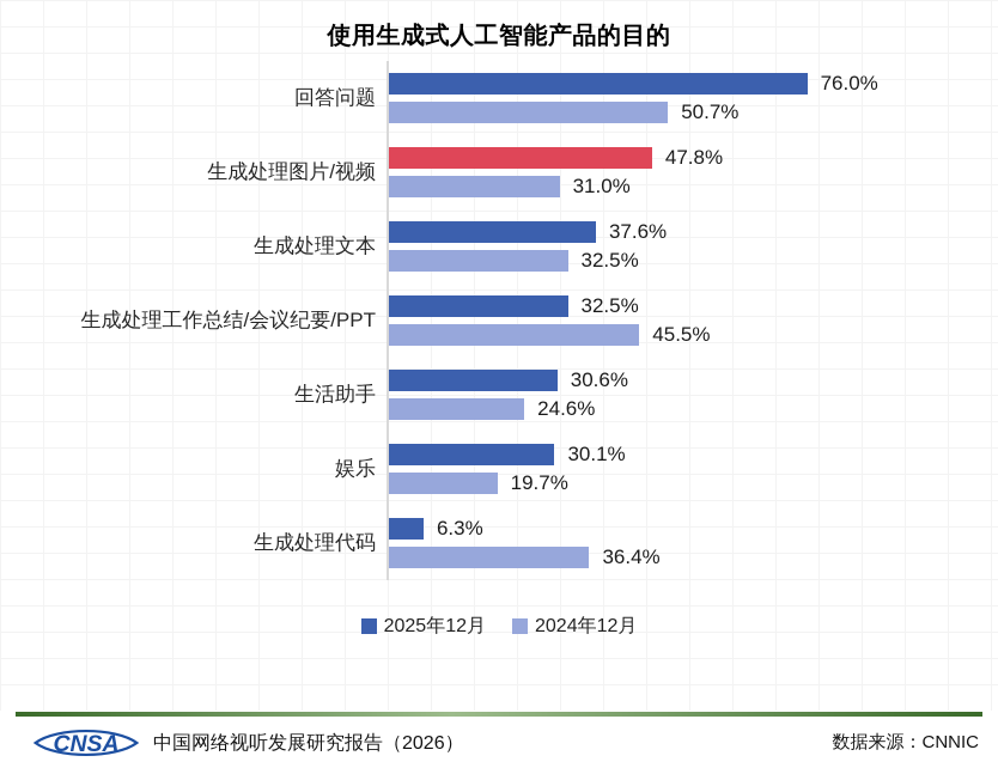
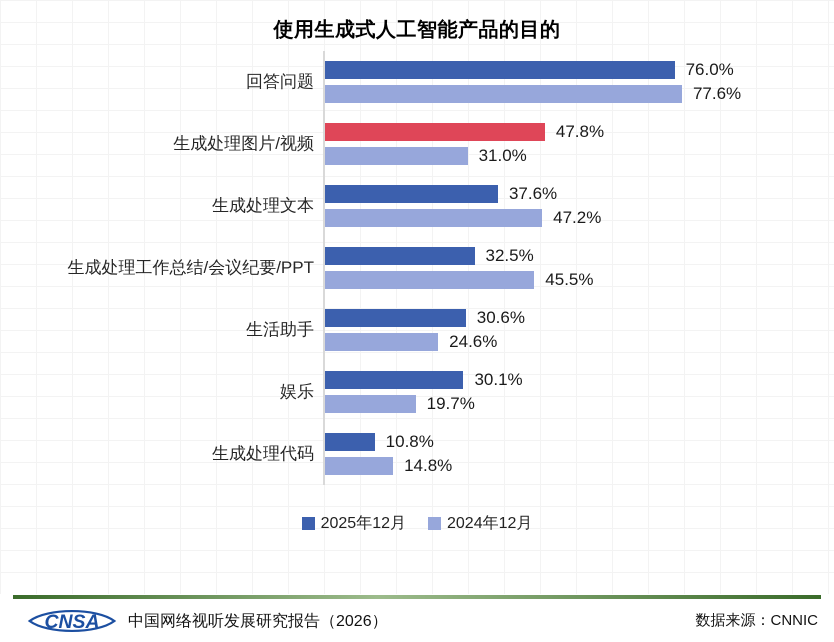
2024年12月/回答问题: 50.7% -> 77.6%
2024年12月/生成处理文本: 32.5% -> 47.2%
2025年12月/生成处理代码: 6.3% -> 10.8%
2024年12月/生成处理代码: 36.4% -> 14.8%
